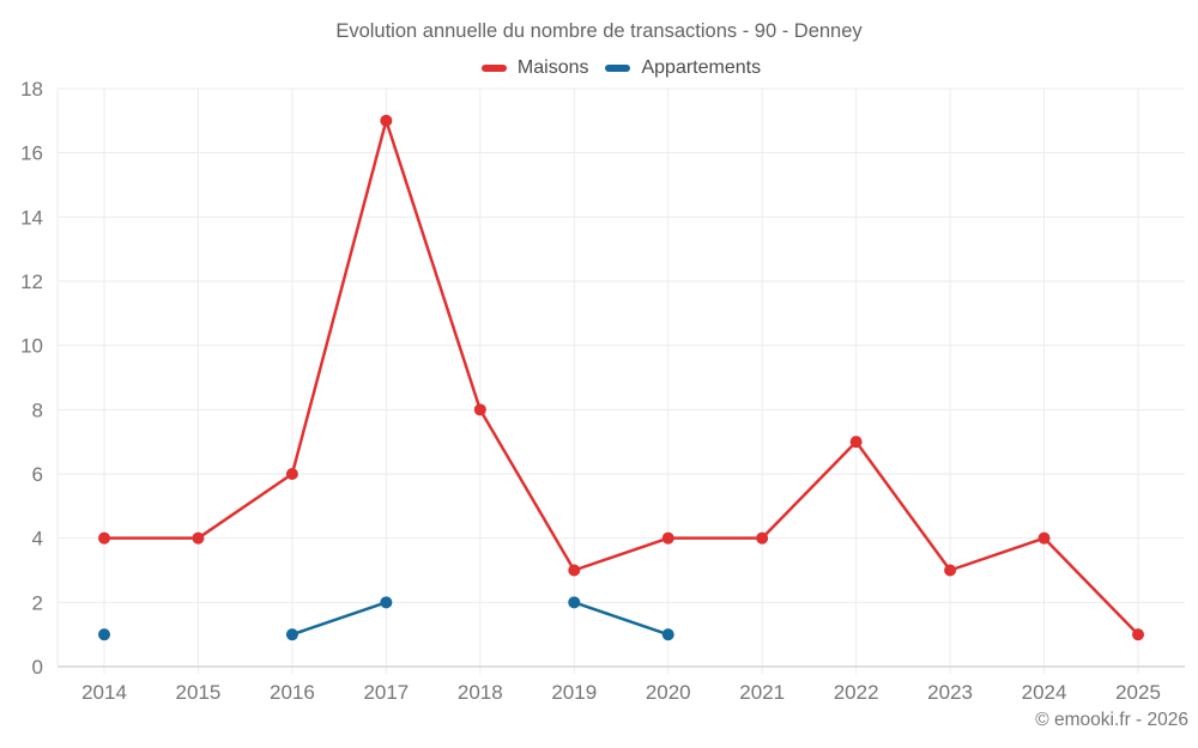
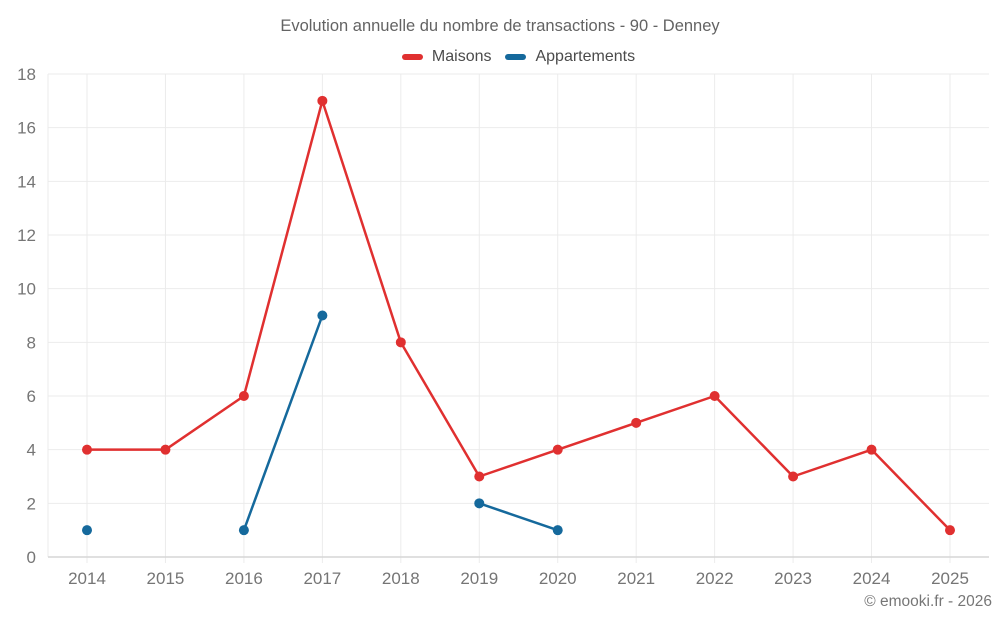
Appartements/2017: 2 -> 9
Maisons/2021: 4 -> 5
Maisons/2022: 7 -> 6
